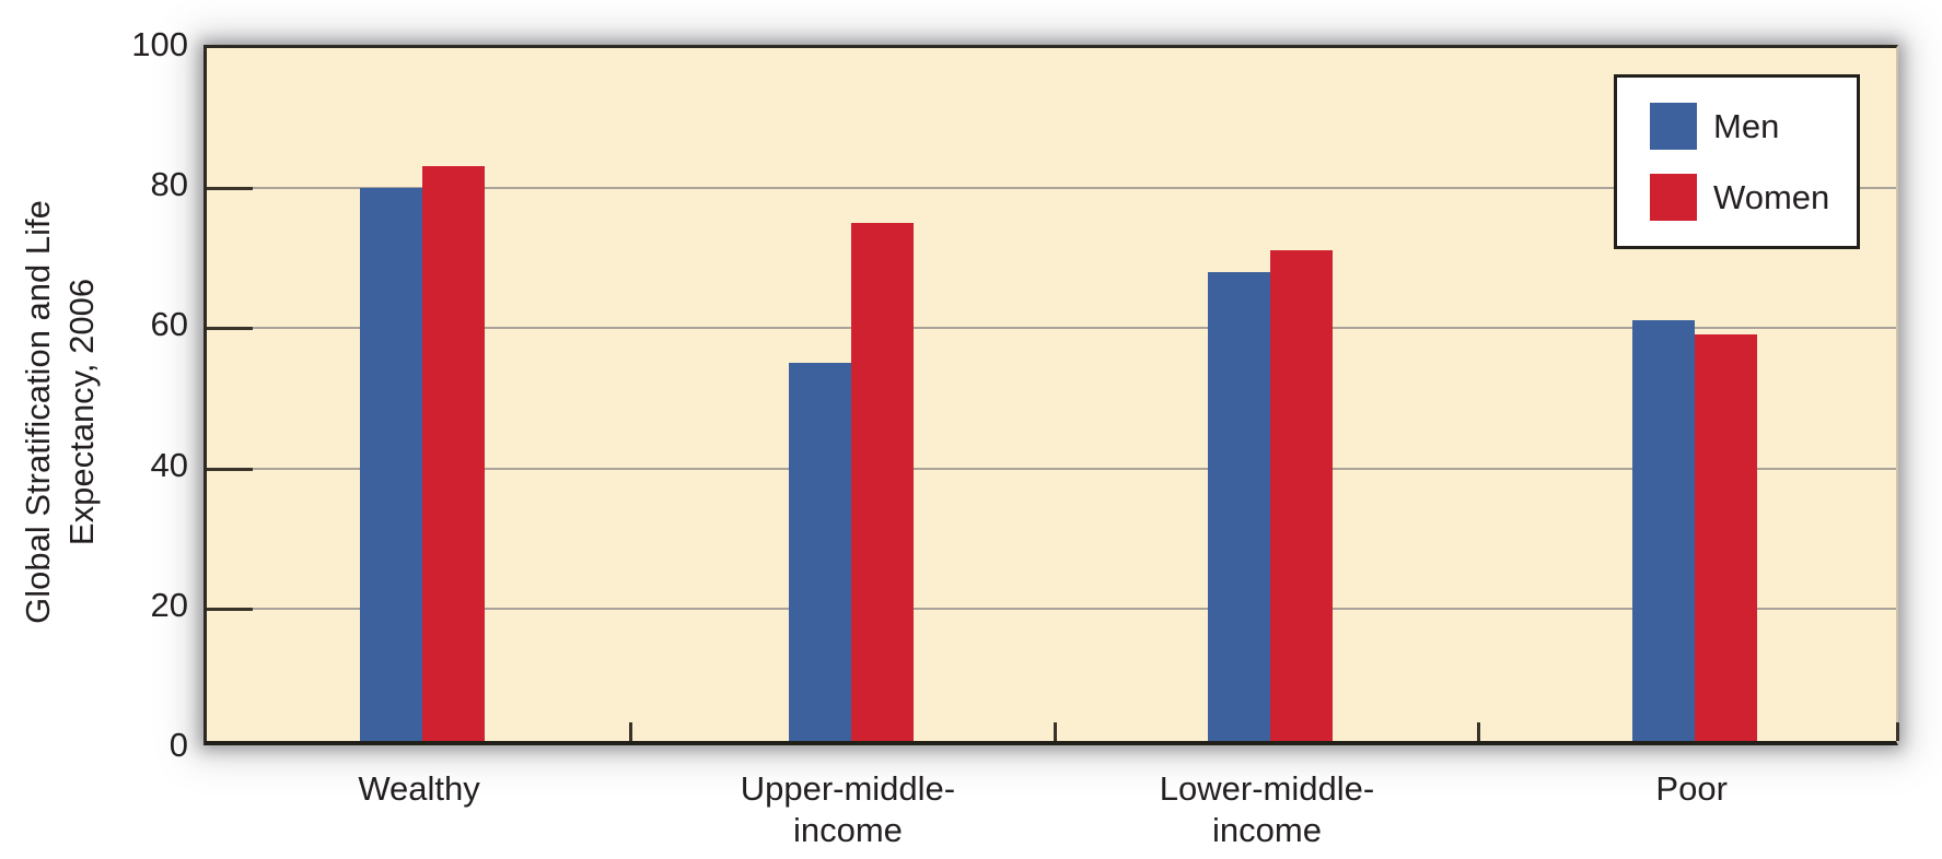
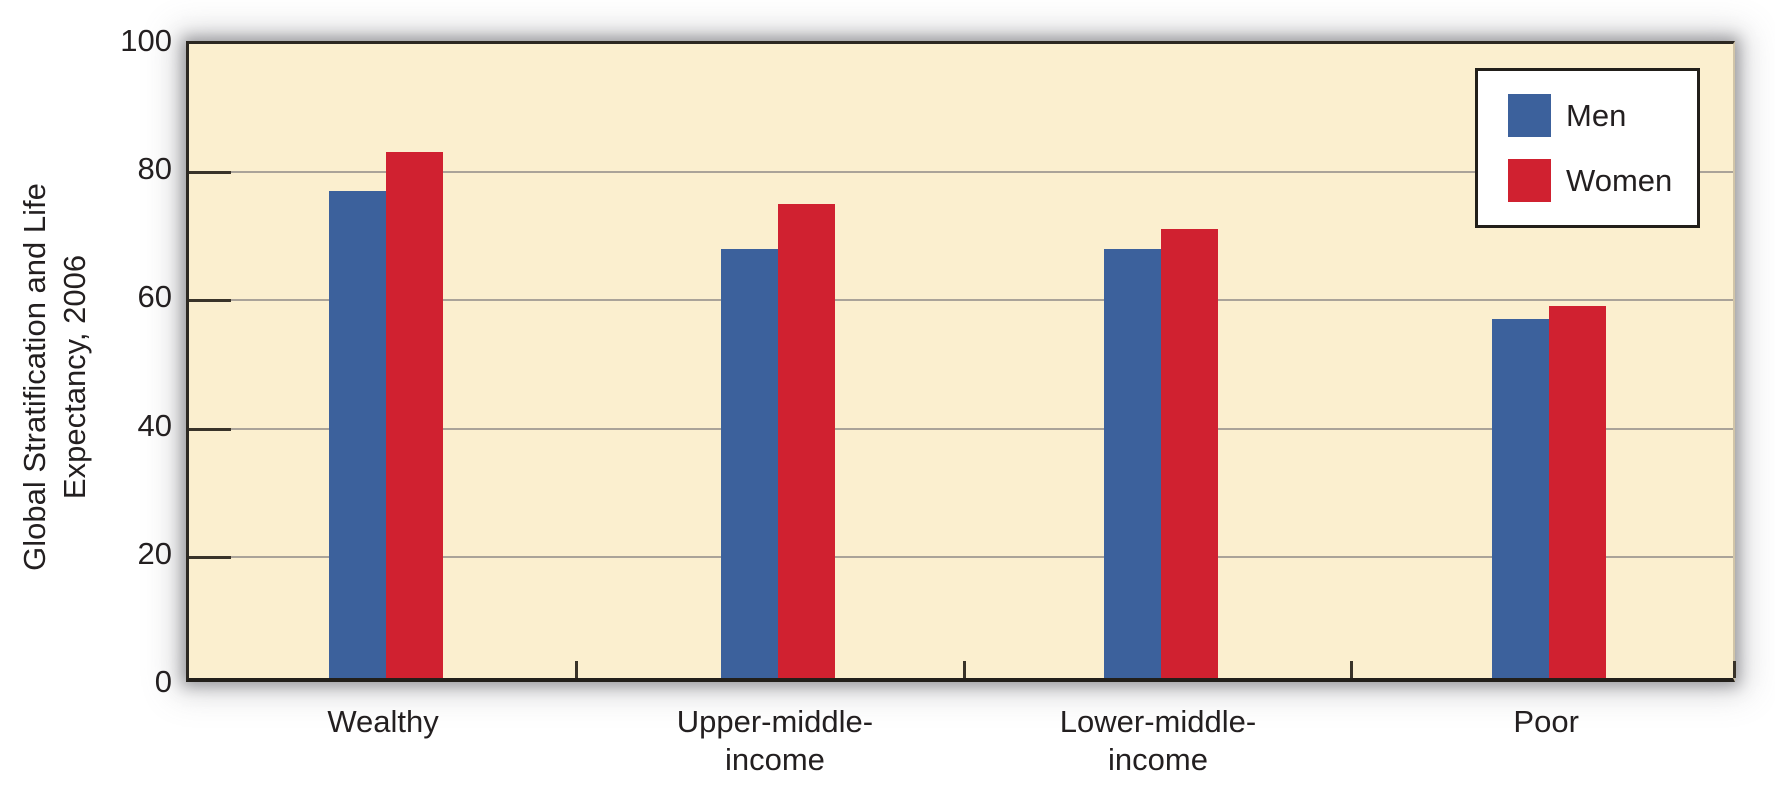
Men/Wealthy: 79 -> 76
Men/Upper-middle- income: 54 -> 67
Men/Poor: 60 -> 56
